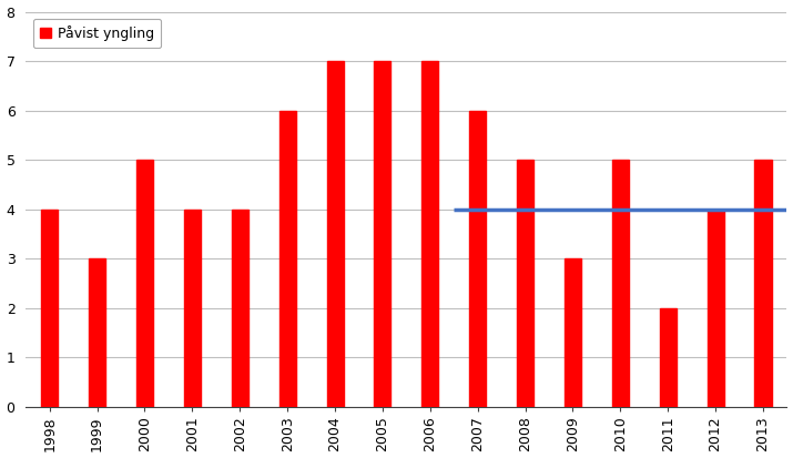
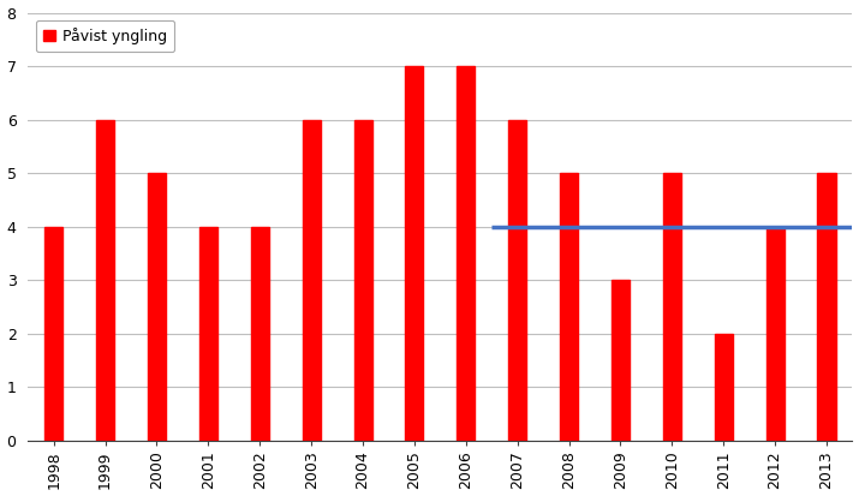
1999: 3 -> 6
2004: 7 -> 6
